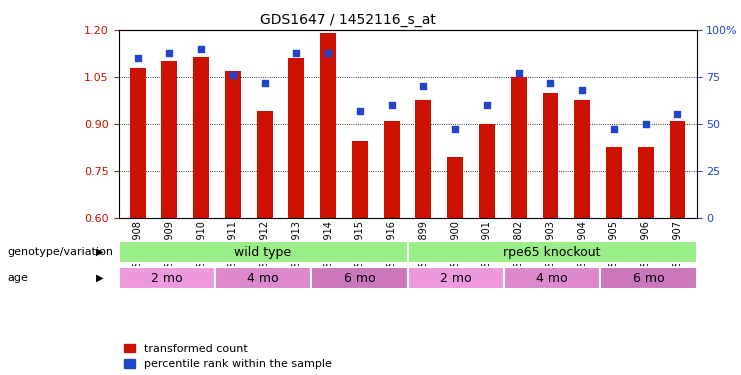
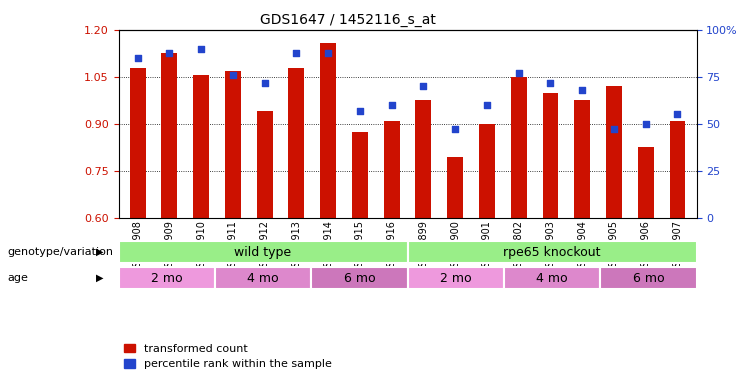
transformed count/GSM70909: 1.100 -> 1.125
transformed count/GSM70910: 1.115 -> 1.055
transformed count/GSM70913: 1.110 -> 1.080
transformed count/GSM70914: 1.190 -> 1.160
transformed count/GSM70915: 0.845 -> 0.875
transformed count/GSM70905: 0.825 -> 1.020
